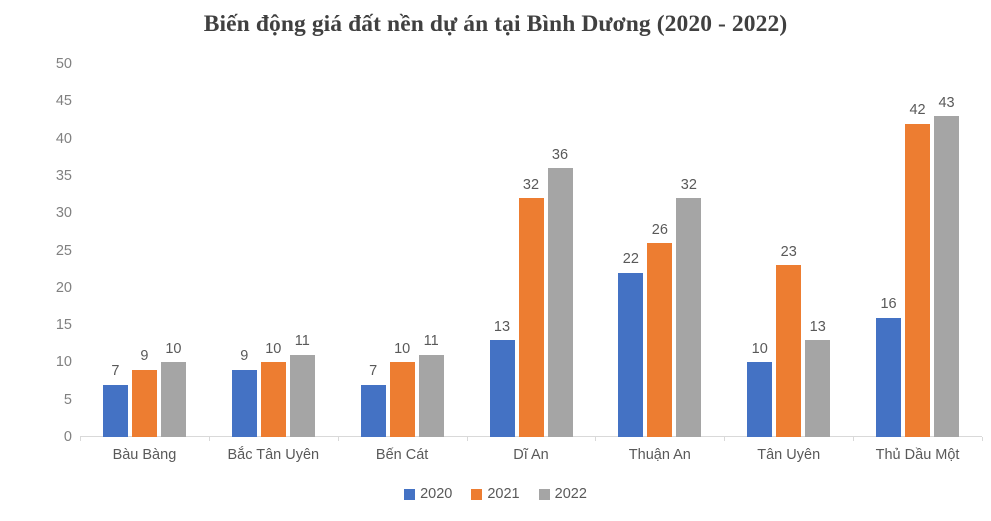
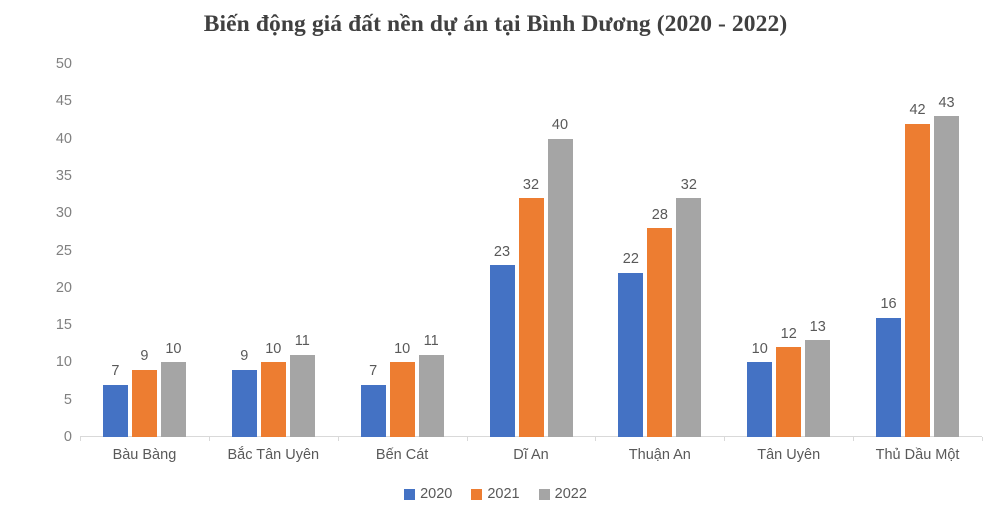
2020/Dĩ An: 13 -> 23
2022/Dĩ An: 36 -> 40
2021/Thuận An: 26 -> 28
2021/Tân Uyên: 23 -> 12
